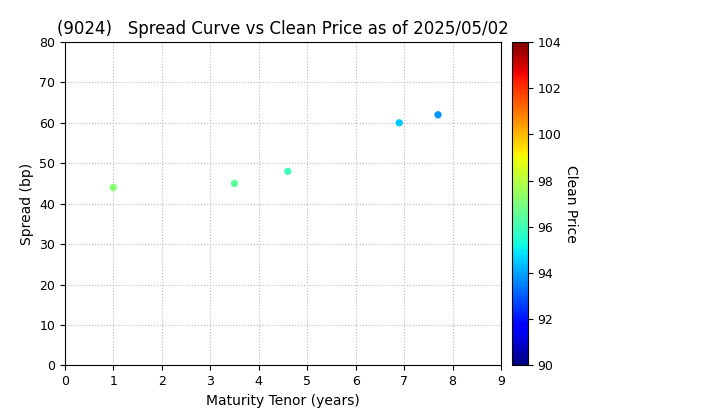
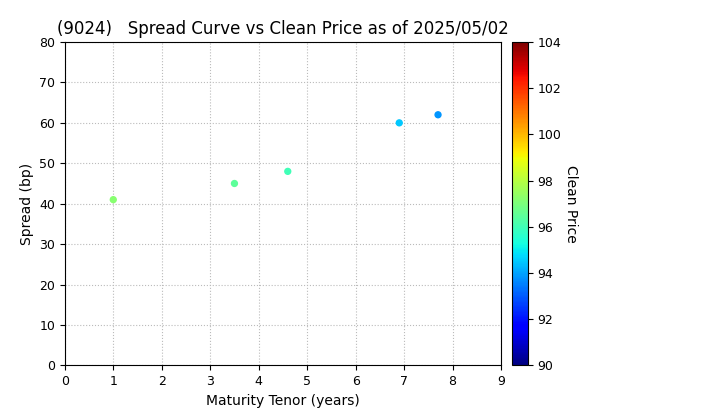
1: 44 -> 41
